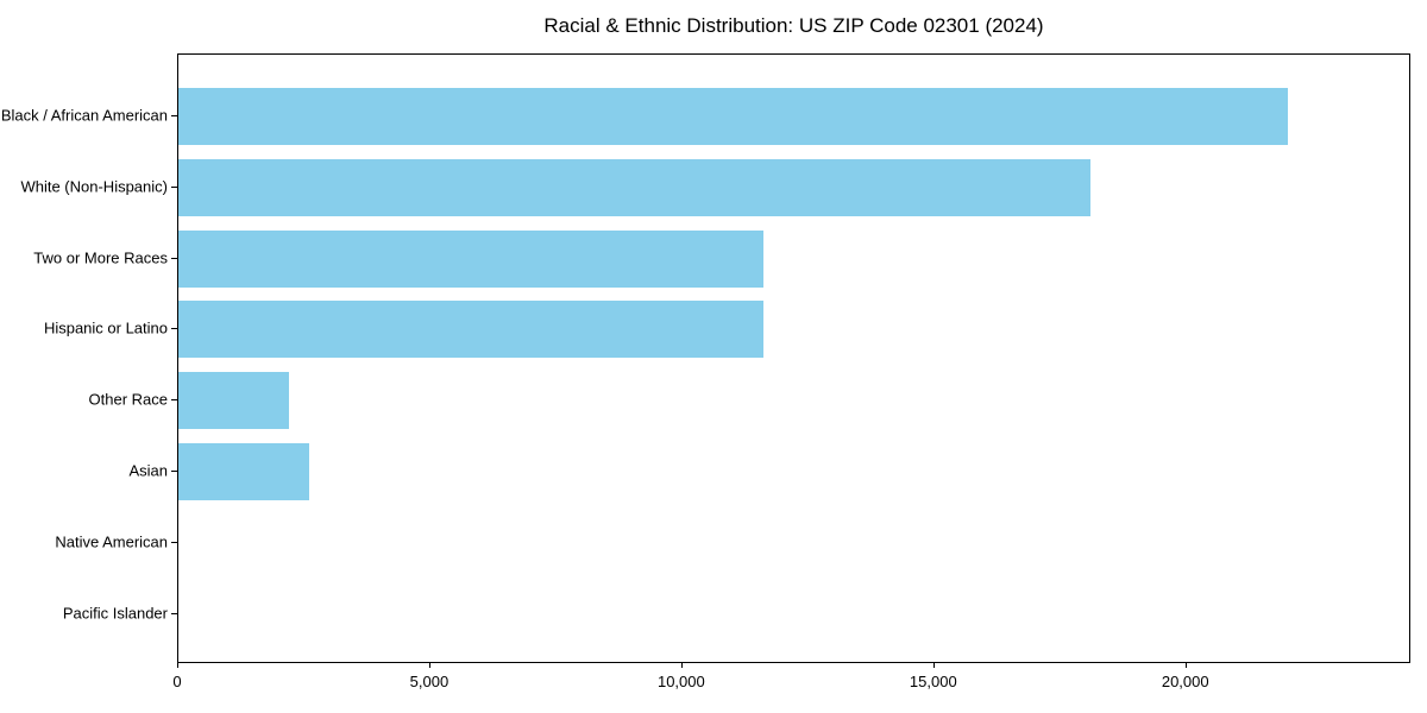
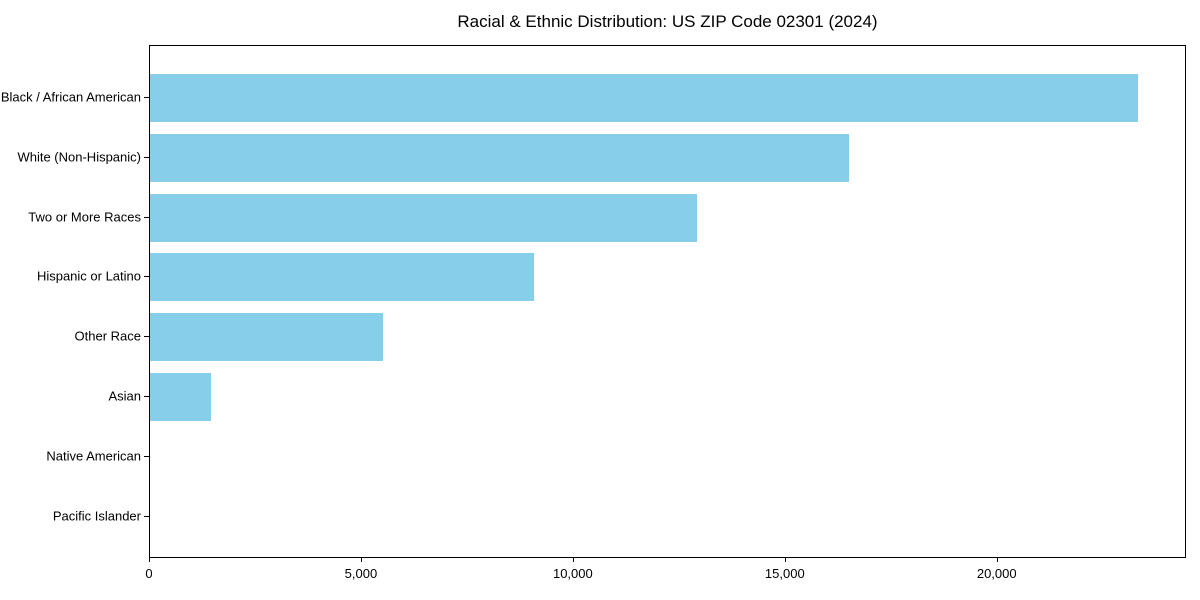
Black / African American: 22000 -> 23300
White (Non-Hispanic): 18100 -> 16500
Two or More Races: 11600 -> 12900
Hispanic or Latino: 11600 -> 9000
Other Race: 2200 -> 5500
Asian: 2600 -> 1400
